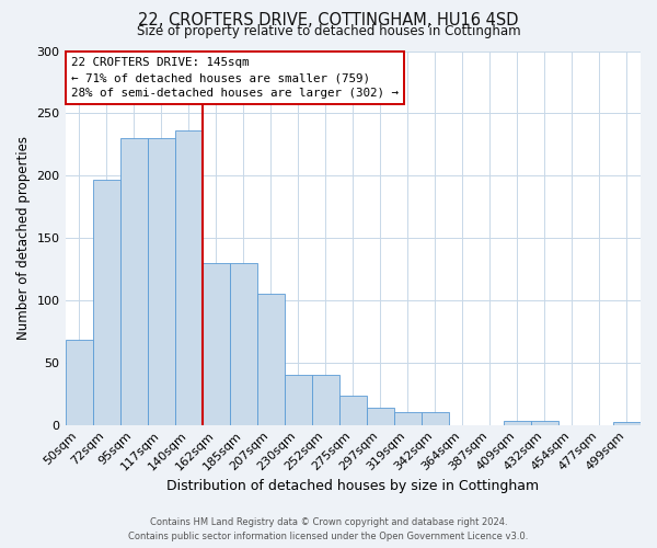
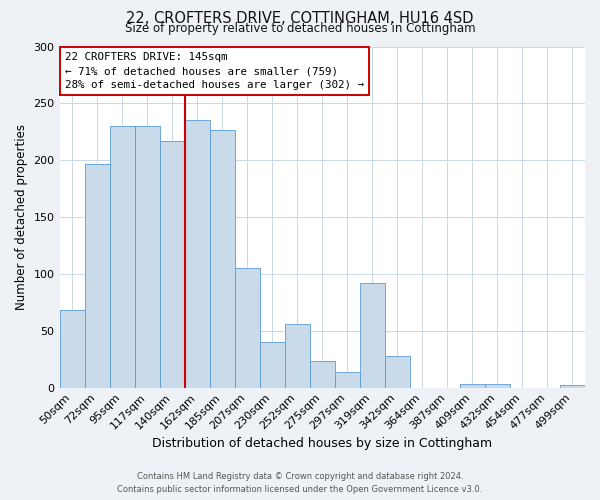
140sqm: 236 -> 217
162sqm: 130 -> 235
185sqm: 130 -> 227
252sqm: 40 -> 56
319sqm: 10 -> 92
342sqm: 10 -> 28
